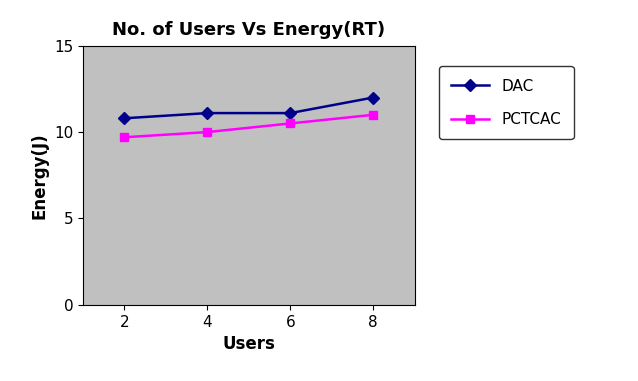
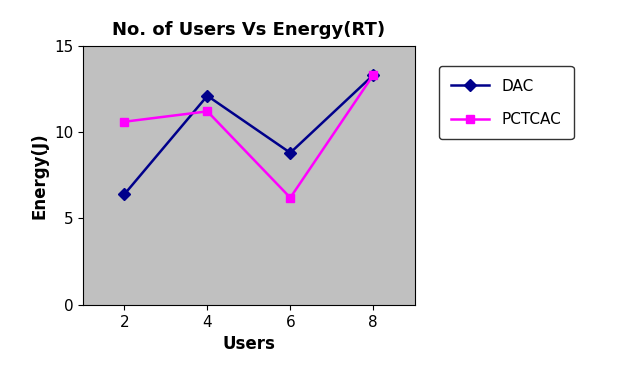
DAC/2: 10.8 -> 6.4
PCTCAC/2: 9.7 -> 10.6
DAC/4: 11.1 -> 12.1
PCTCAC/4: 10.0 -> 11.2
DAC/6: 11.1 -> 8.8
PCTCAC/6: 10.5 -> 6.2
DAC/8: 12.0 -> 13.3
PCTCAC/8: 11.0 -> 13.3
